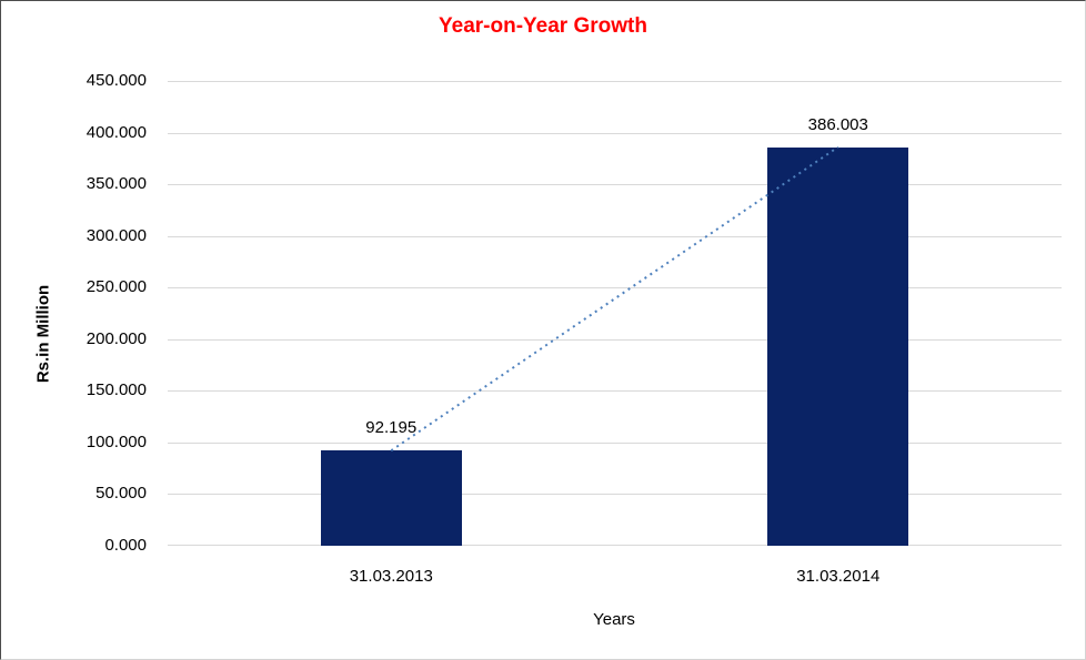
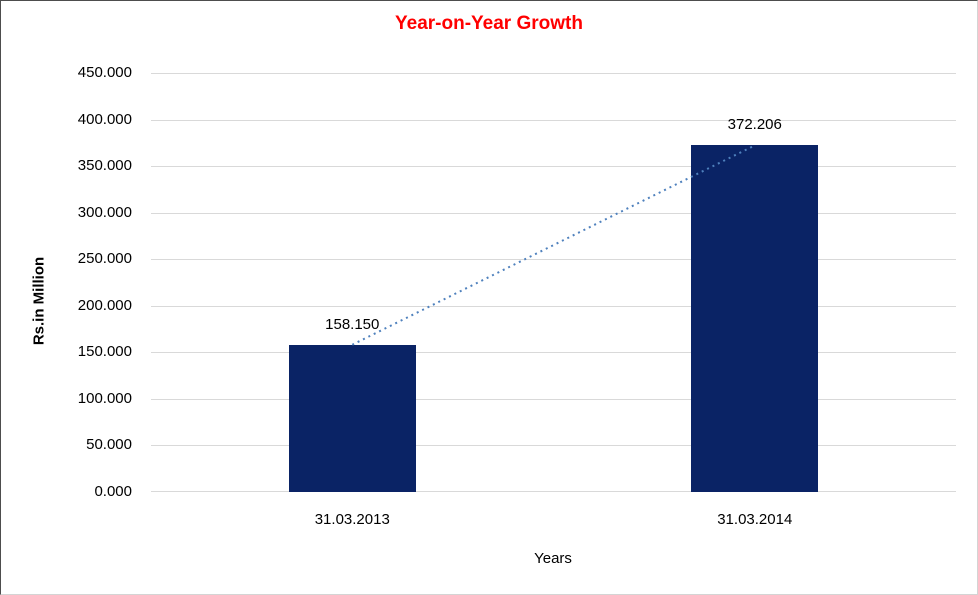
31.03.2013: 92.195 -> 158.150
31.03.2014: 386.003 -> 372.206
